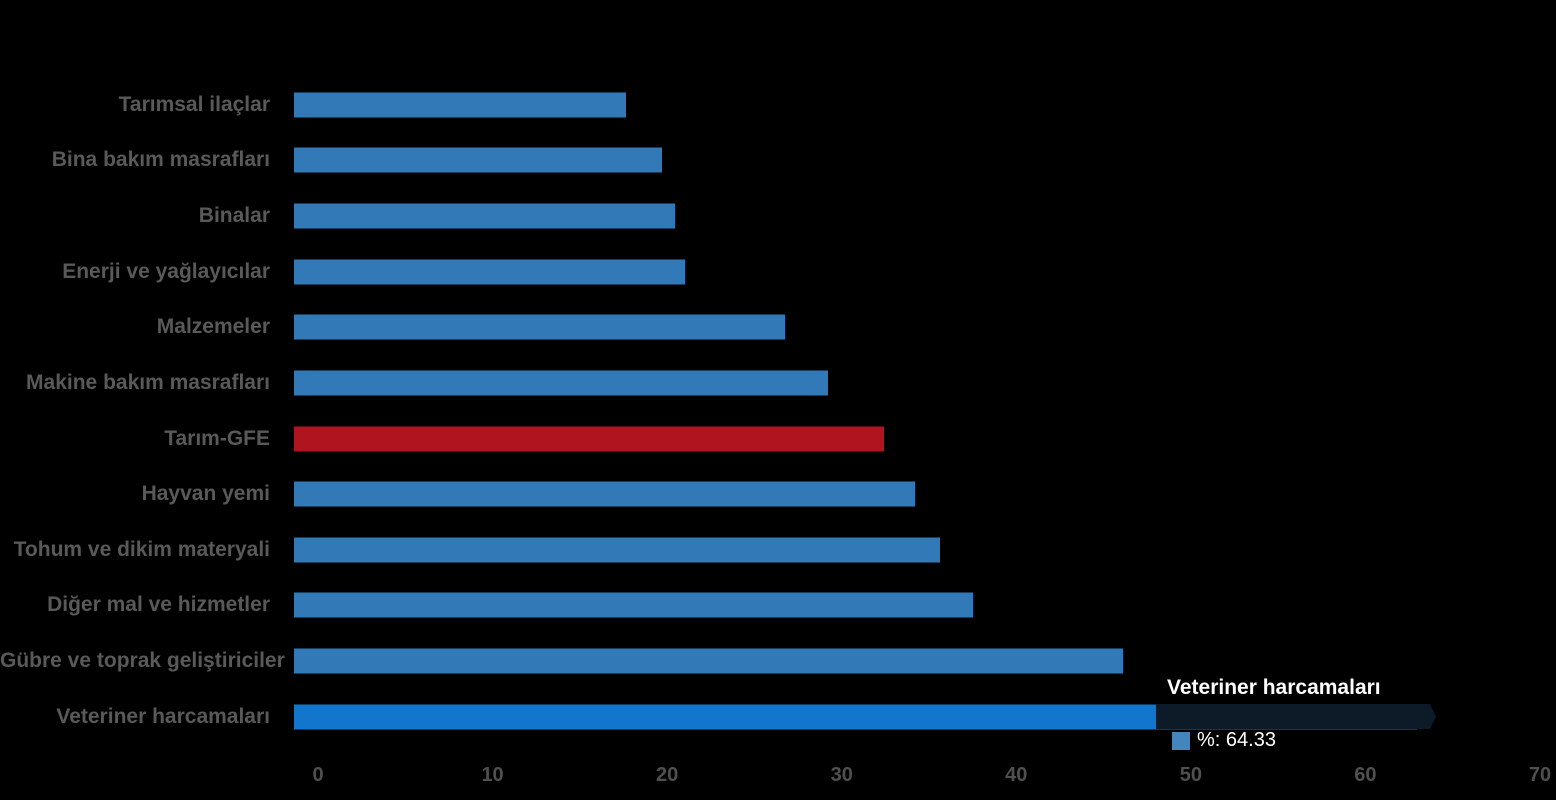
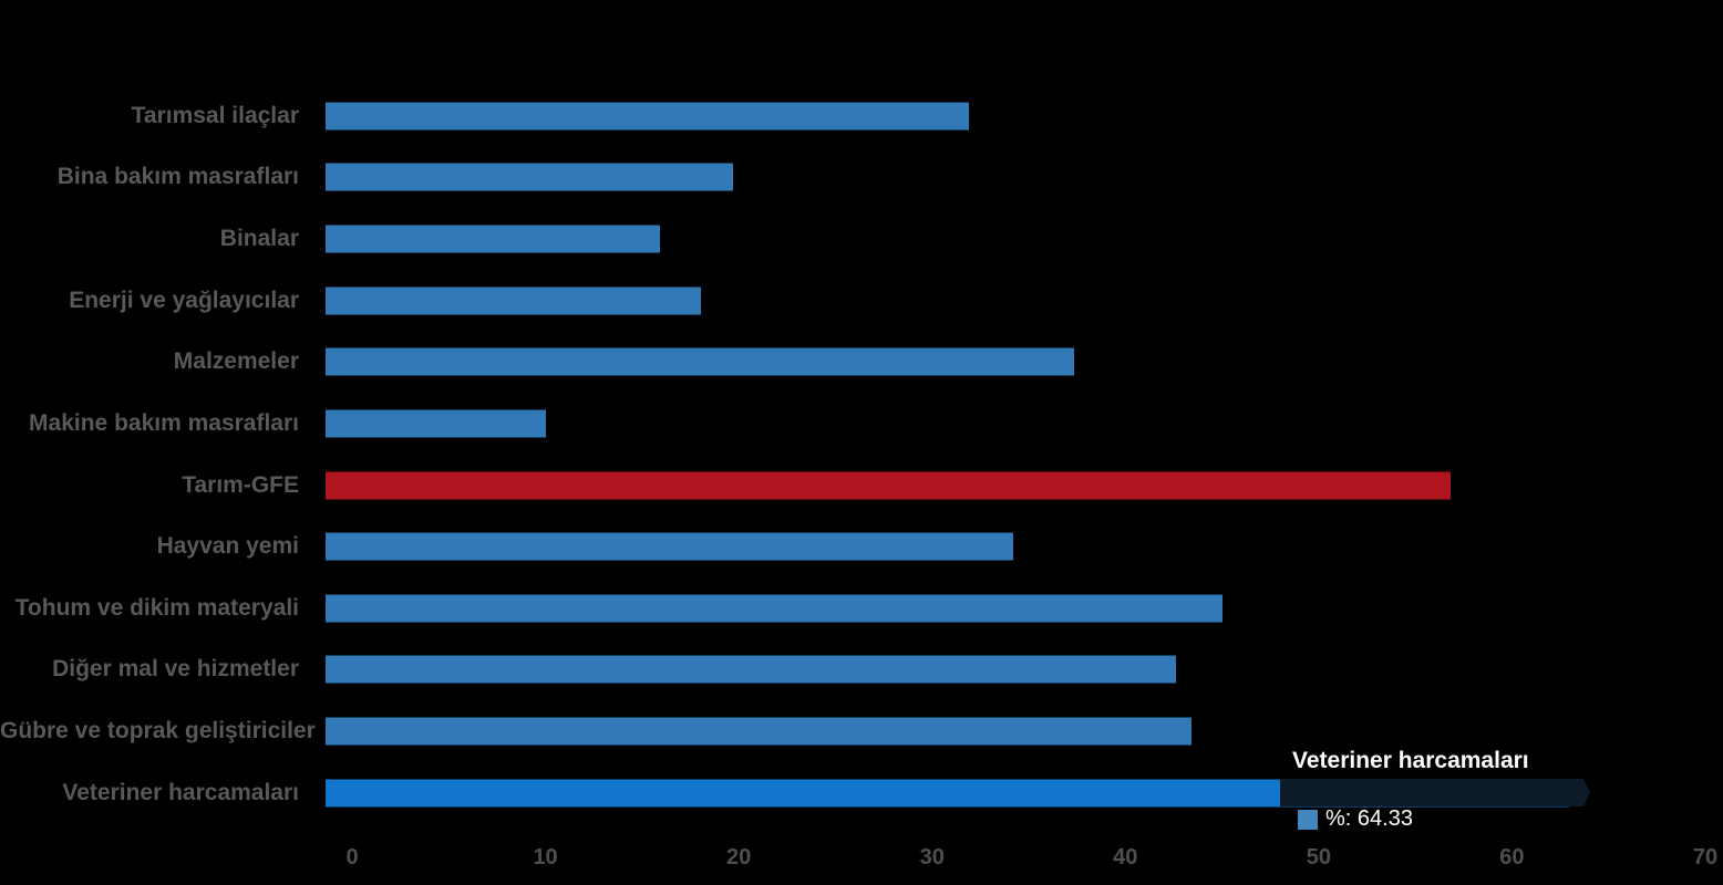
Tarımsal ilaçlar: 19.0 -> 33.3
Binalar: 21.8 -> 17.3
Enerji ve yağlayıcılar: 22.4 -> 19.4
Malzemeler: 28.1 -> 38.7
Makine bakım masrafları: 30.6 -> 11.4
Tarım-GFE: 33.8 -> 58.2
Tohum ve dikim materyali: 37.0 -> 46.4
Diğer mal ve hizmetler: 38.9 -> 44.0
Gübre ve toprak geliştiriciler: 47.5 -> 44.8
